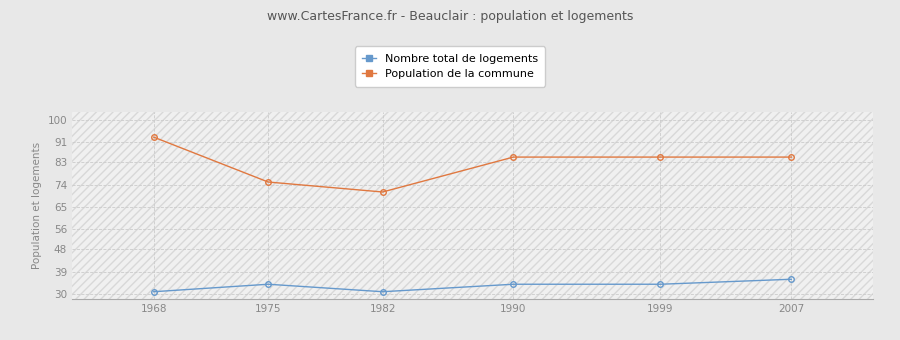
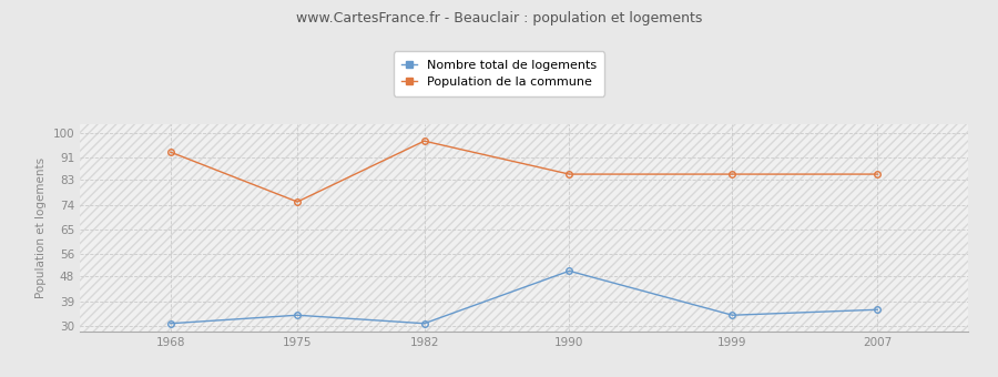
Population de la commune/1982: 71 -> 97
Nombre total de logements/1990: 34 -> 50
